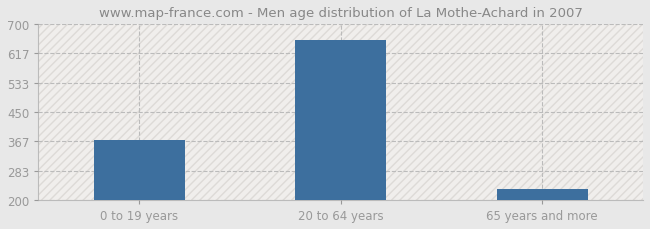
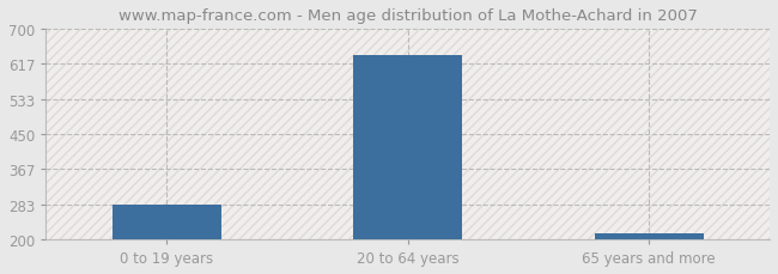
0 to 19 years: 370 -> 283
20 to 64 years: 655 -> 637
65 years and more: 230 -> 215
